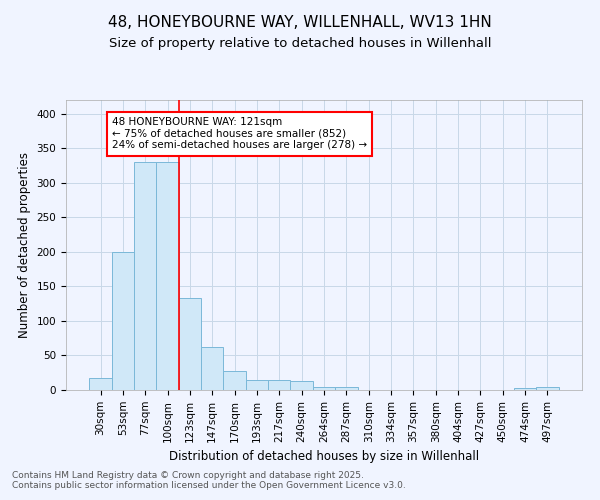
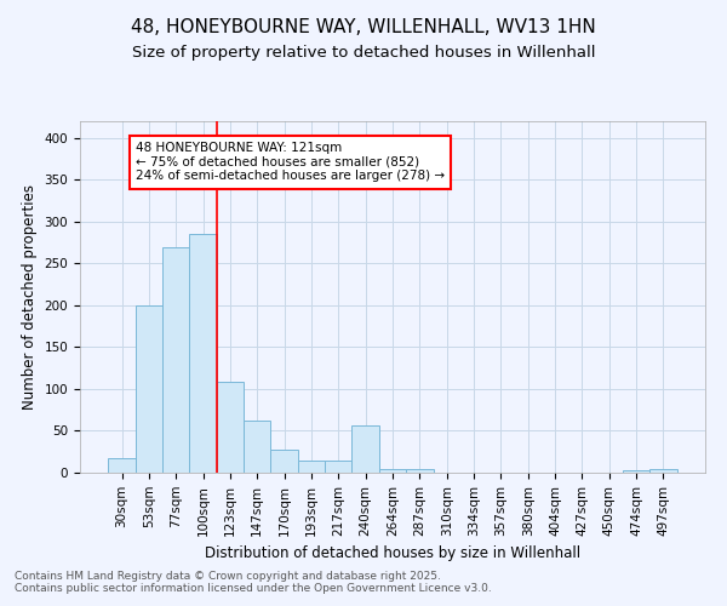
77sqm: 330 -> 270
100sqm: 330 -> 286
123sqm: 133 -> 108
240sqm: 13 -> 56
